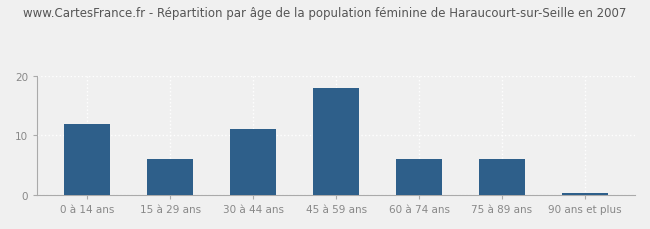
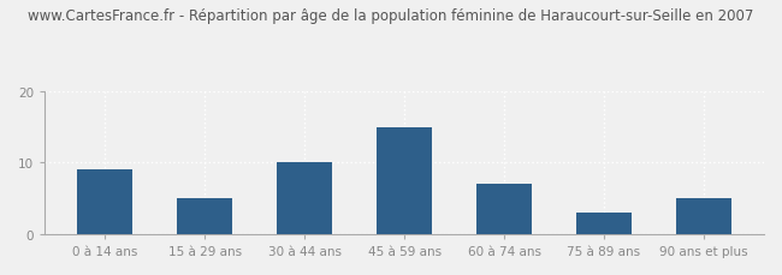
0 à 14 ans: 12.0 -> 9.0
15 à 29 ans: 6.0 -> 5.0
30 à 44 ans: 11.0 -> 10.0
45 à 59 ans: 18.0 -> 15.0
60 à 74 ans: 6.0 -> 7.0
75 à 89 ans: 6.0 -> 3.0
90 ans et plus: 0.3 -> 5.0
